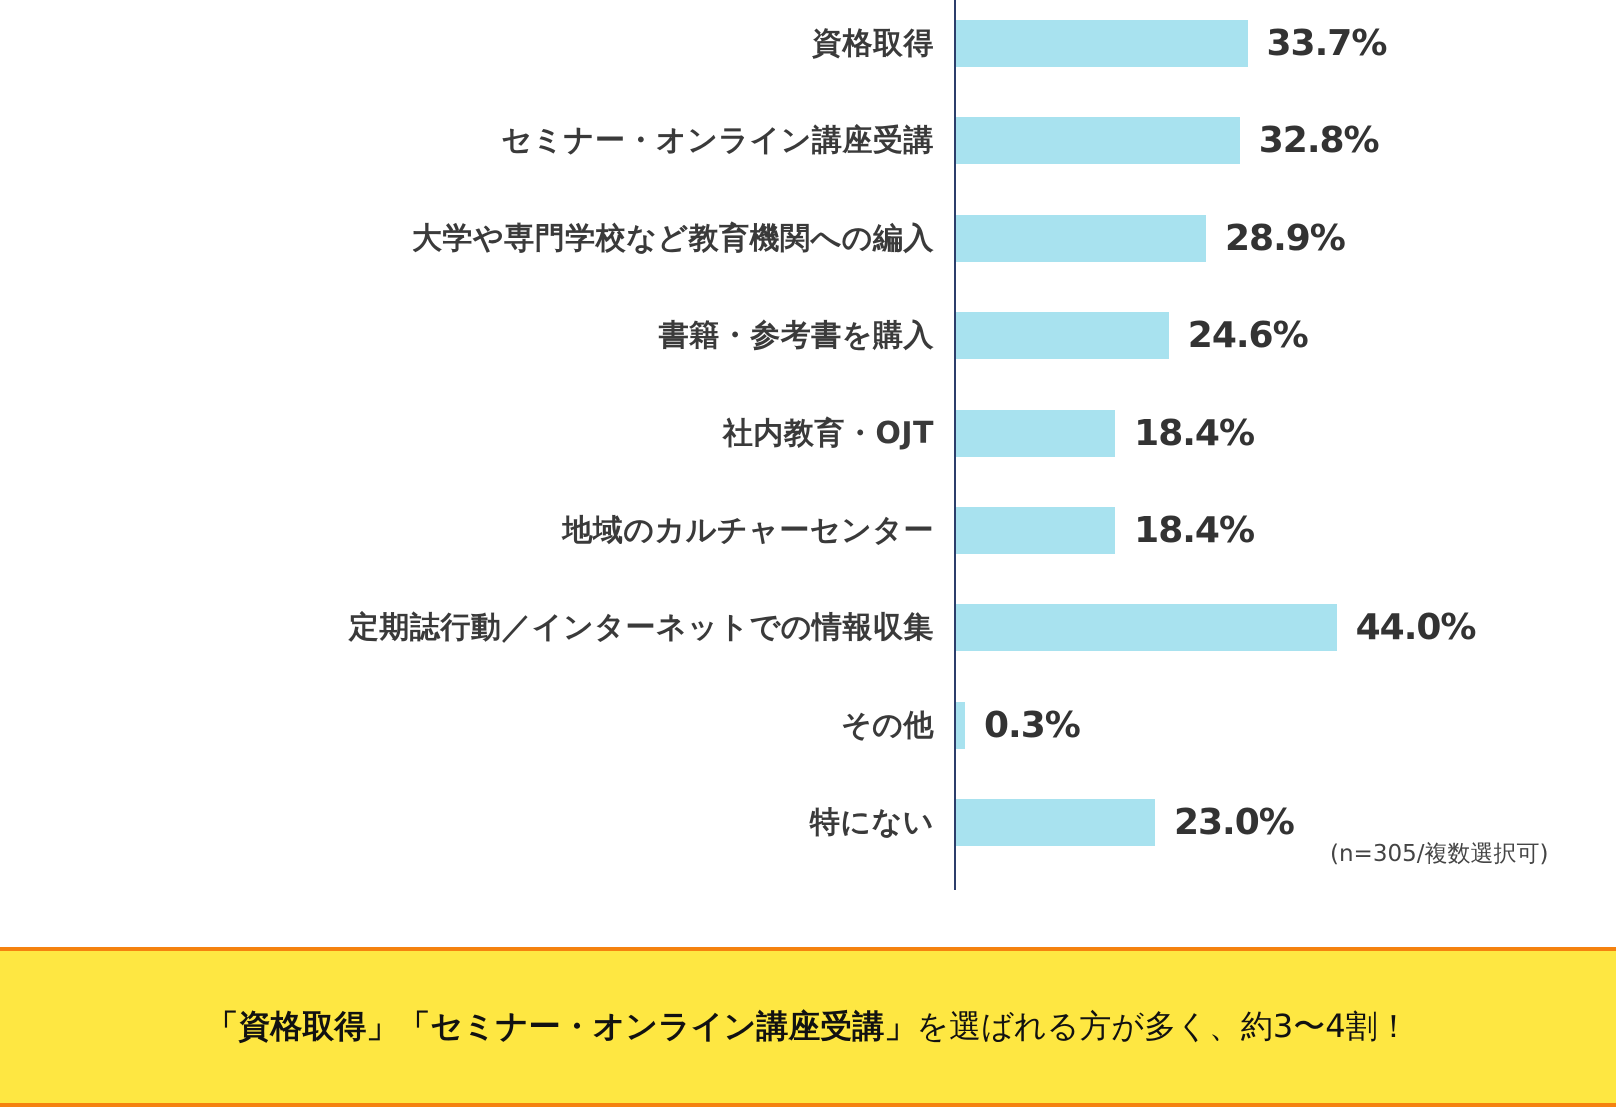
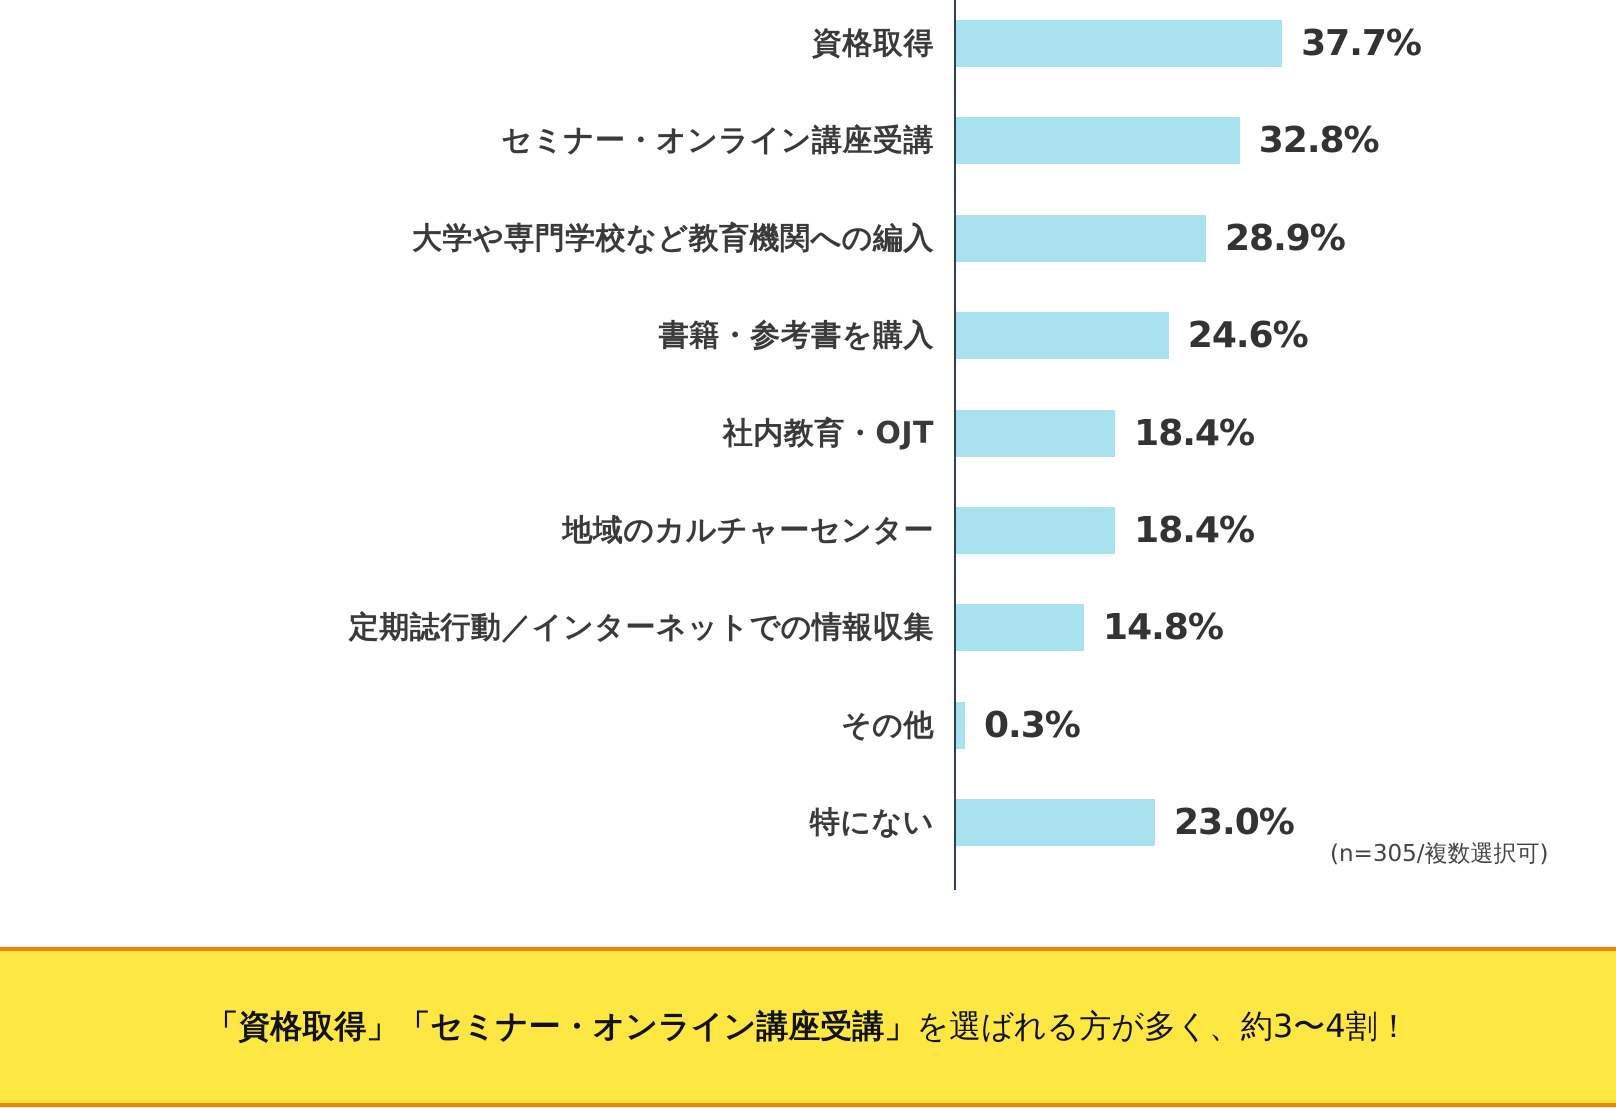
資格取得: 33.7% -> 37.7%
定期誌行動／インターネットでの情報収集: 44.0% -> 14.8%
